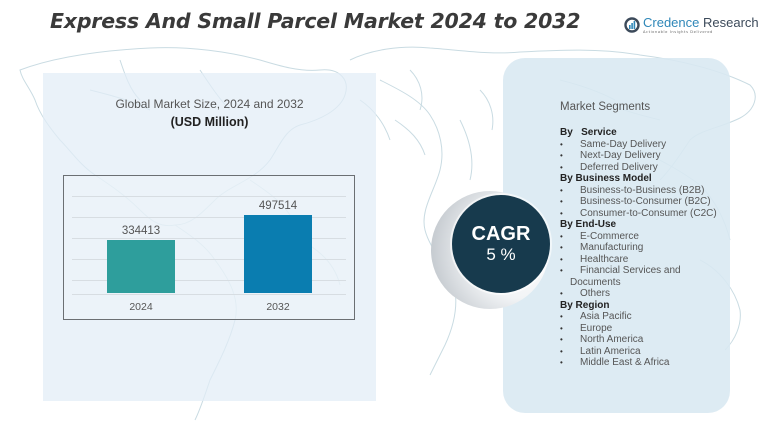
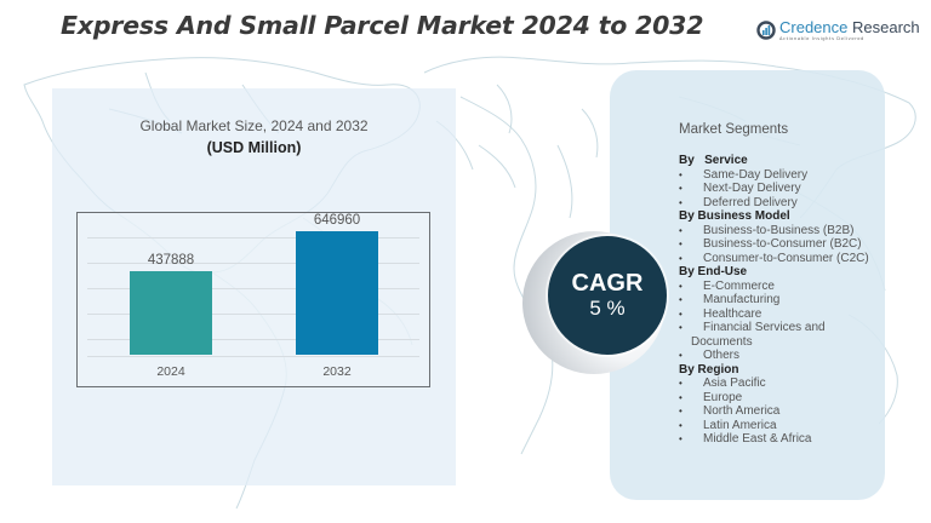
2024: 334413 -> 437888
2032: 497514 -> 646960
